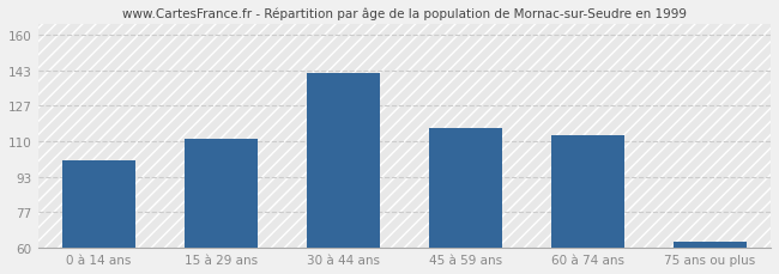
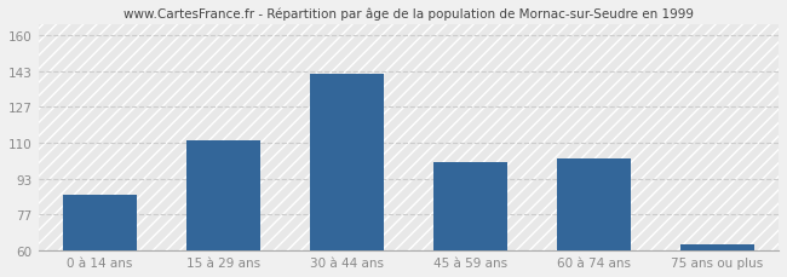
0 à 14 ans: 101 -> 86
45 à 59 ans: 116 -> 101
60 à 74 ans: 113 -> 103
